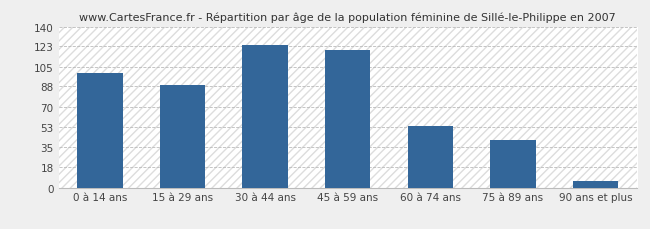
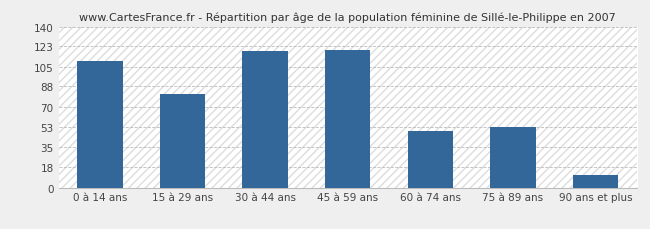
0 à 14 ans: 100 -> 110
15 à 29 ans: 89 -> 81
30 à 44 ans: 124 -> 119
60 à 74 ans: 54 -> 49
75 à 89 ans: 41 -> 53
90 ans et plus: 6 -> 11
